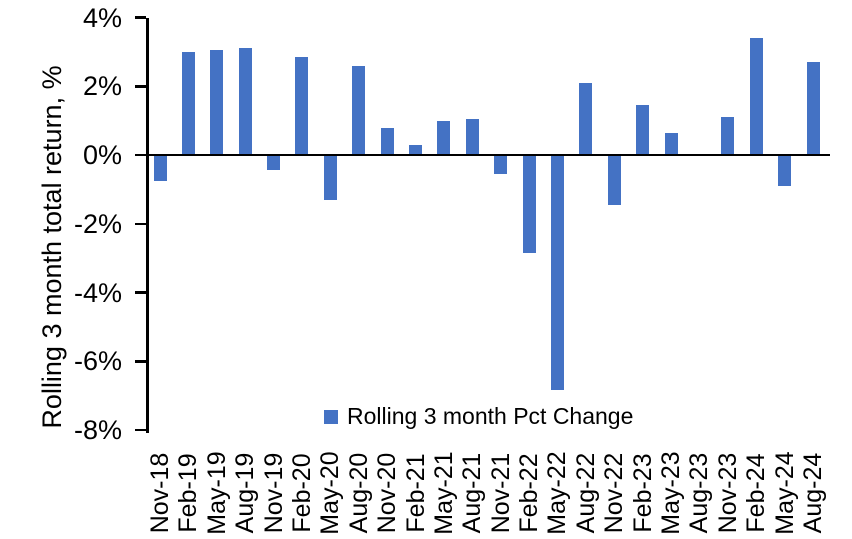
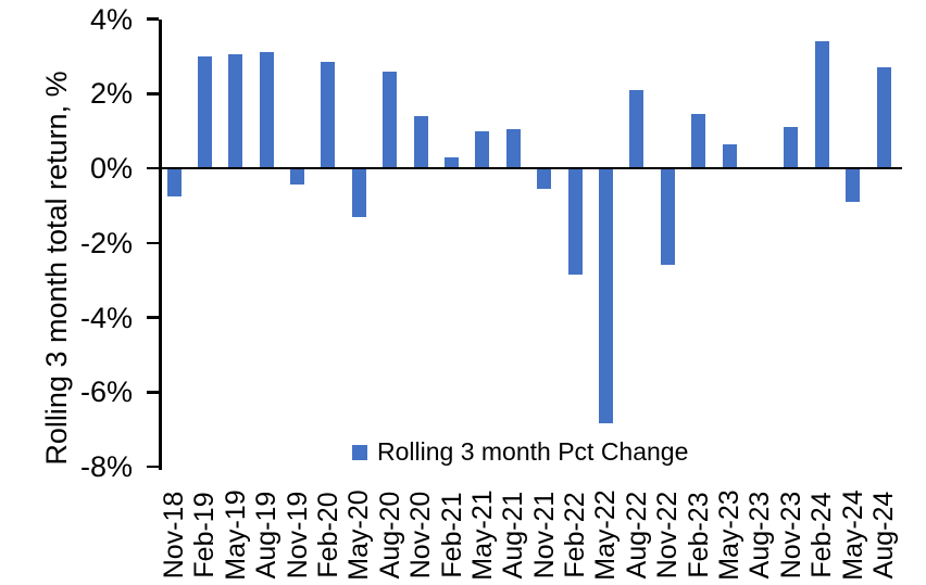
Nov-20: 0.8% -> 1.4%
Nov-22: -1.4% -> -2.6%
